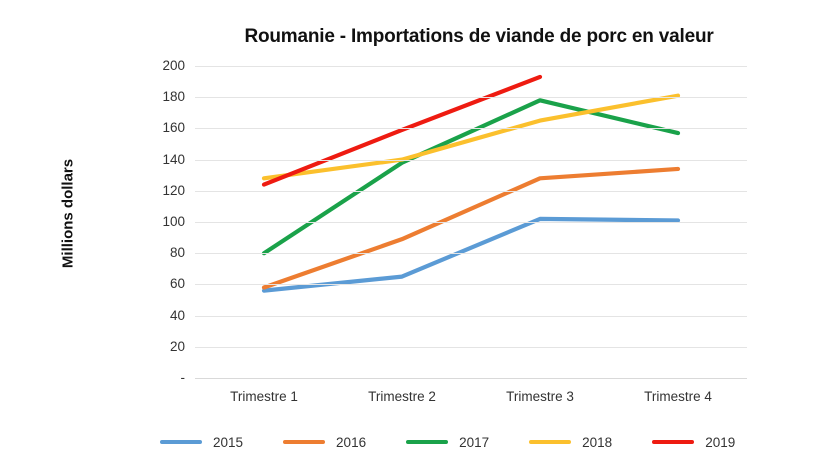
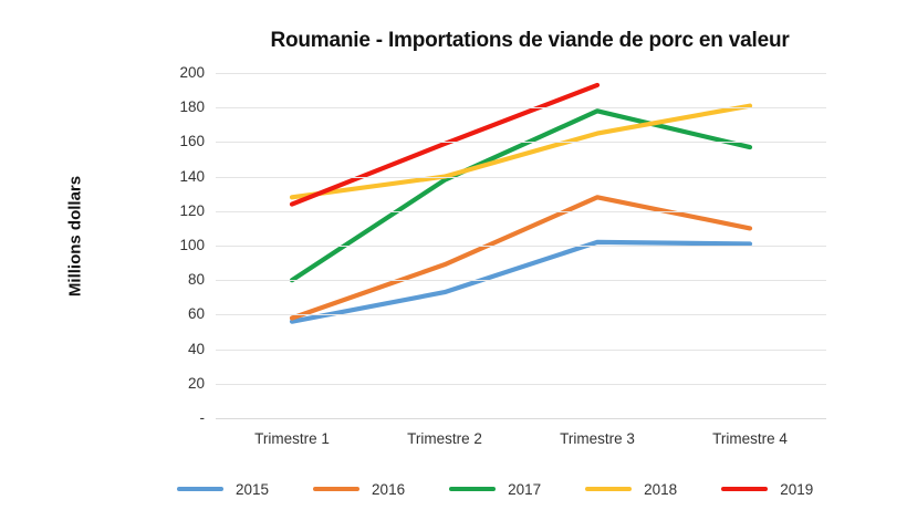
2015/Trimestre 2: 65 -> 73
2016/Trimestre 4: 134 -> 110
